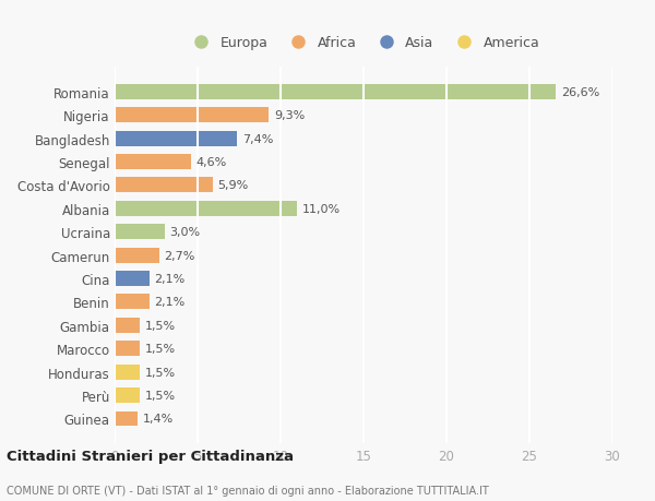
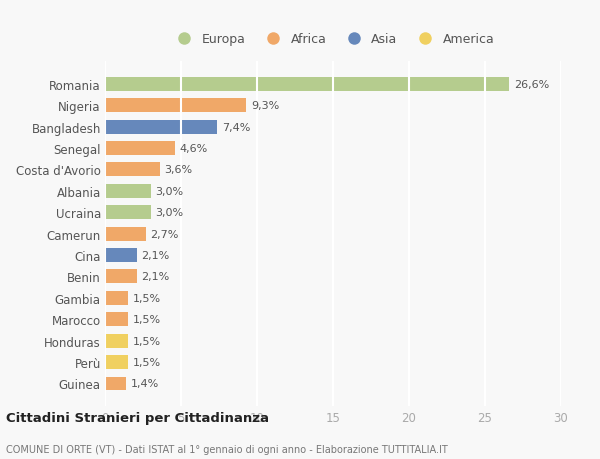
Costa d'Avorio: 5,9% -> 3,6%
Albania: 11,0% -> 3,0%
